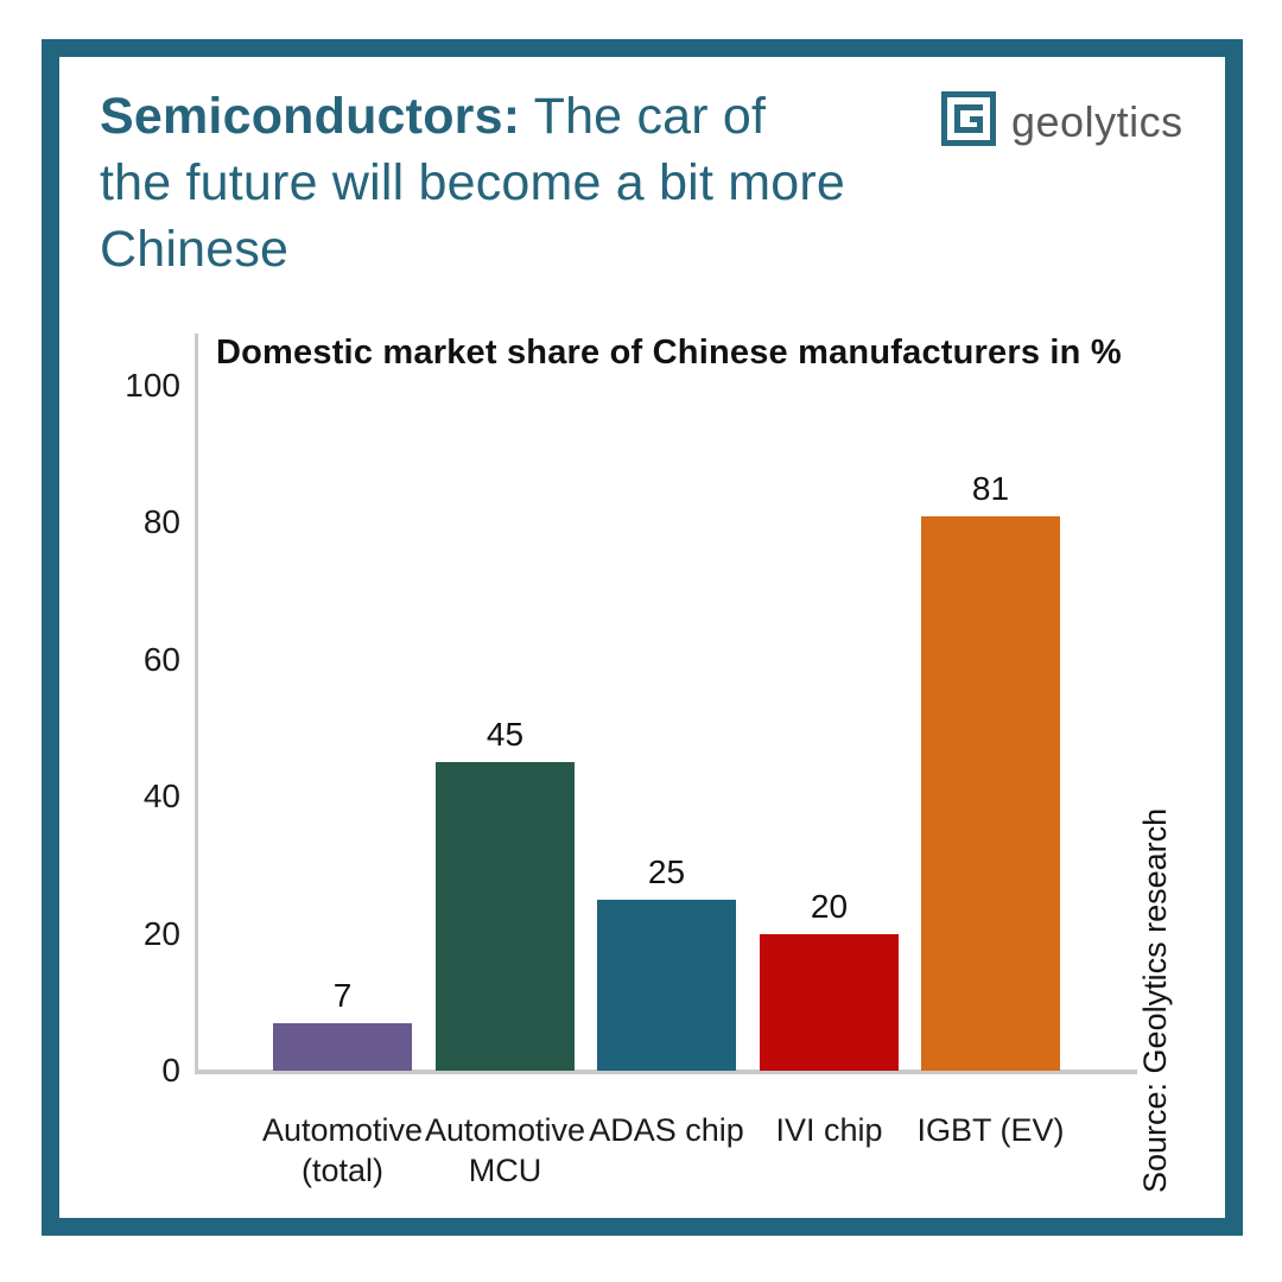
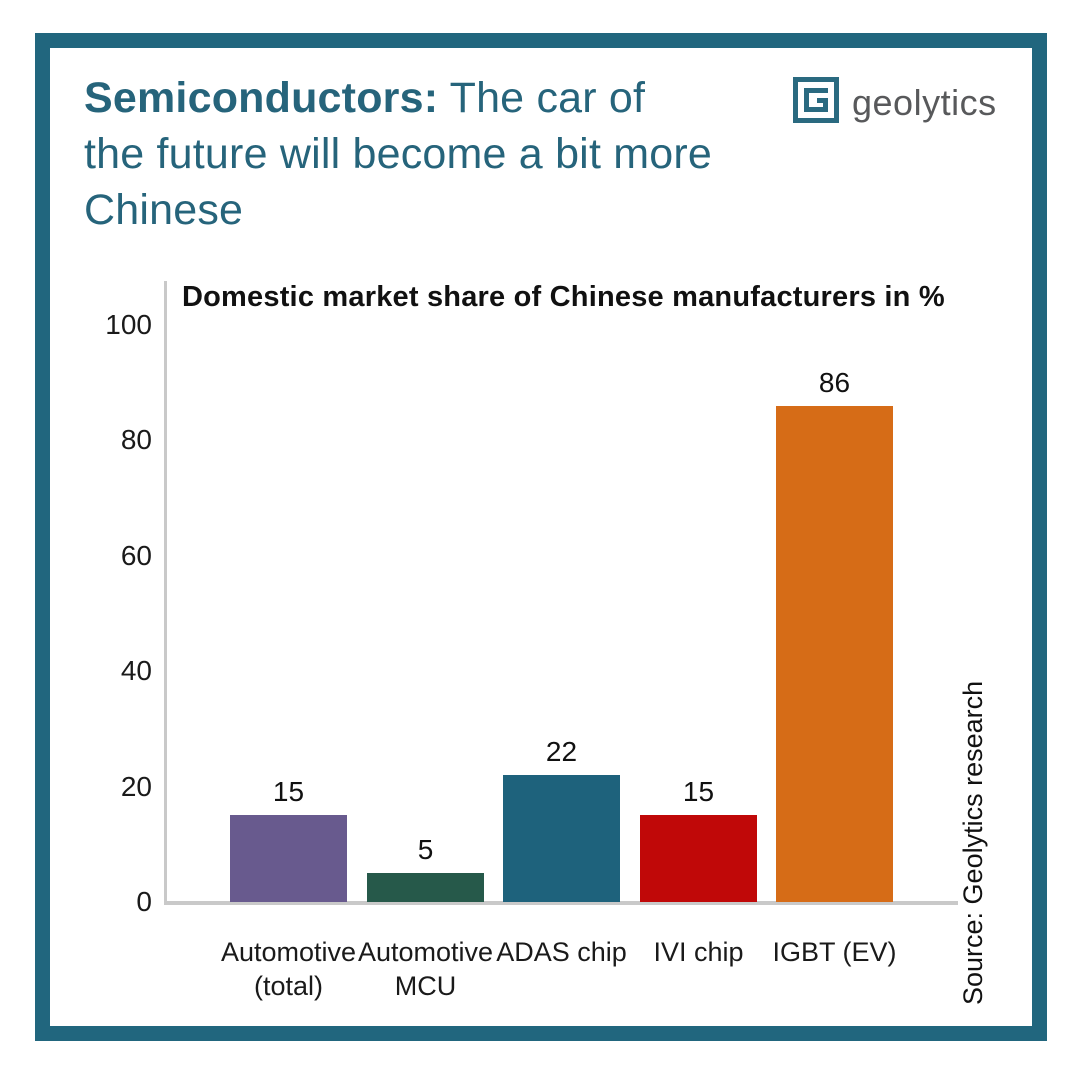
Automotive (total): 7 -> 15
Automotive MCU: 45 -> 5
ADAS chip: 25 -> 22
IVI chip: 20 -> 15
IGBT (EV): 81 -> 86
